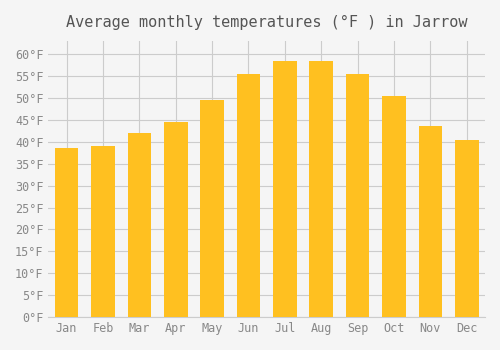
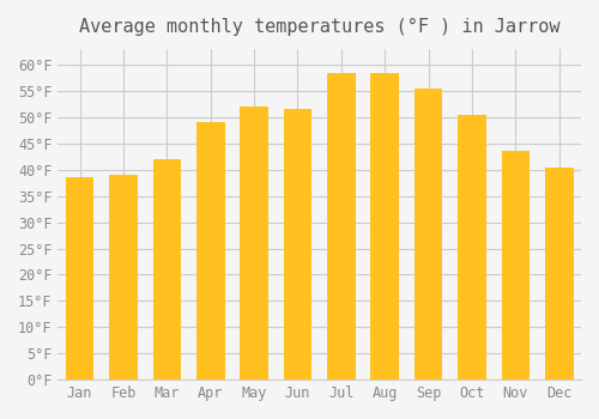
Apr: 44.5°F -> 49.0°F
May: 49.5°F -> 52.0°F
Jun: 55.5°F -> 51.5°F
